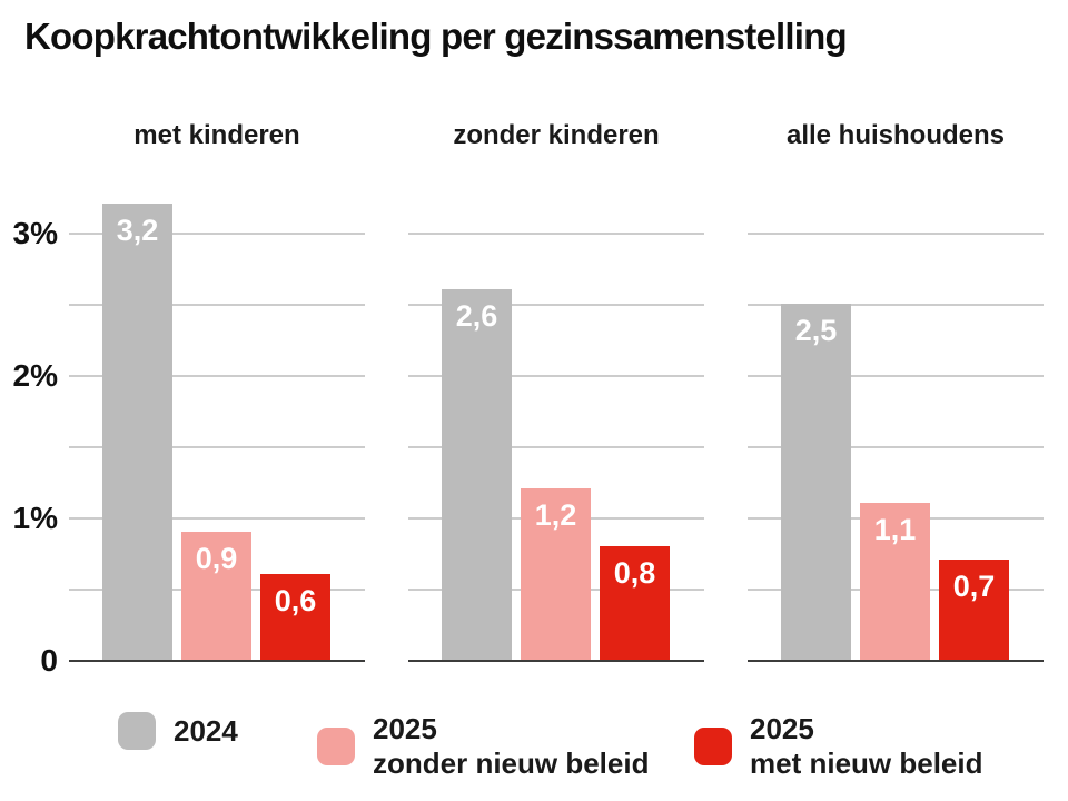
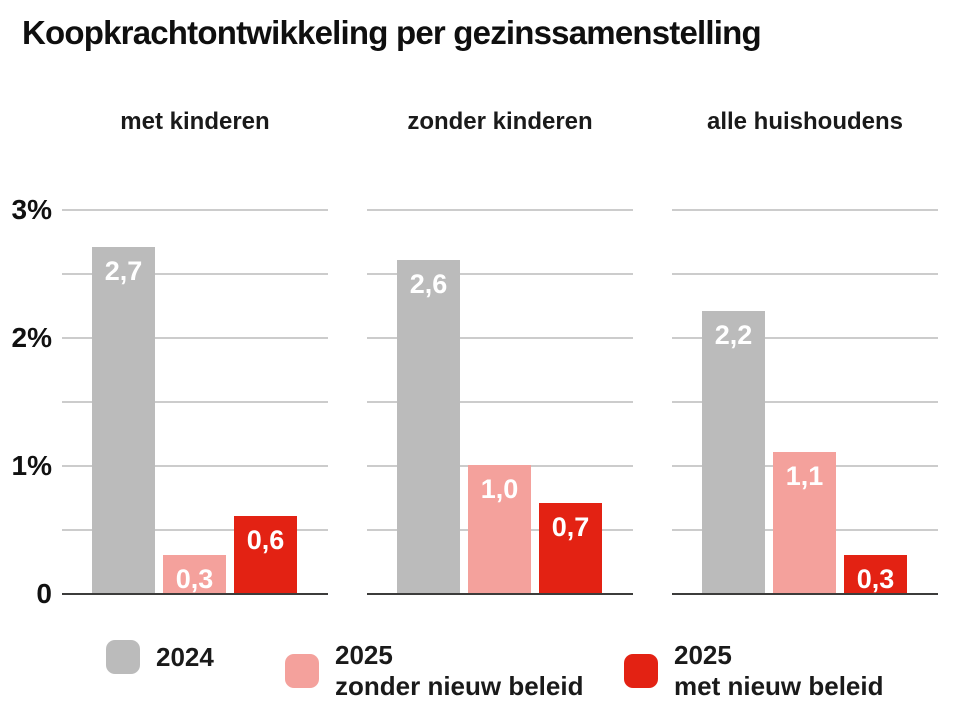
2024/met kinderen: 3,2 -> 2,7
2025 zonder nieuw beleid/met kinderen: 0,9 -> 0,3
2025 zonder nieuw beleid/zonder kinderen: 1,2 -> 1,0
2025 met nieuw beleid/zonder kinderen: 0,8 -> 0,7
2024/alle huishoudens: 2,5 -> 2,2
2025 met nieuw beleid/alle huishoudens: 0,7 -> 0,3
